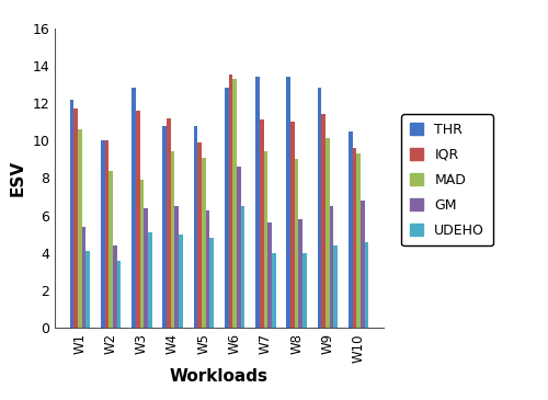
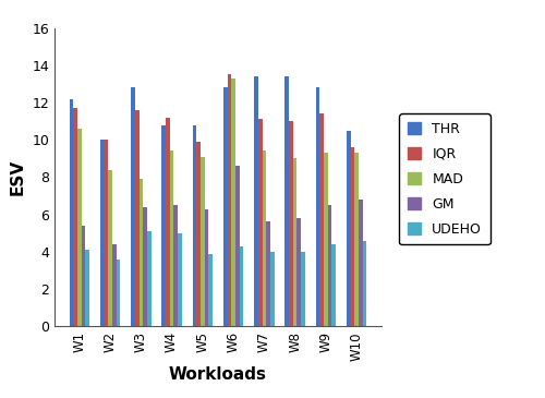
UDEHO/W5: 4.8 -> 3.9
UDEHO/W6: 6.5 -> 4.3
MAD/W9: 10.1 -> 9.3
